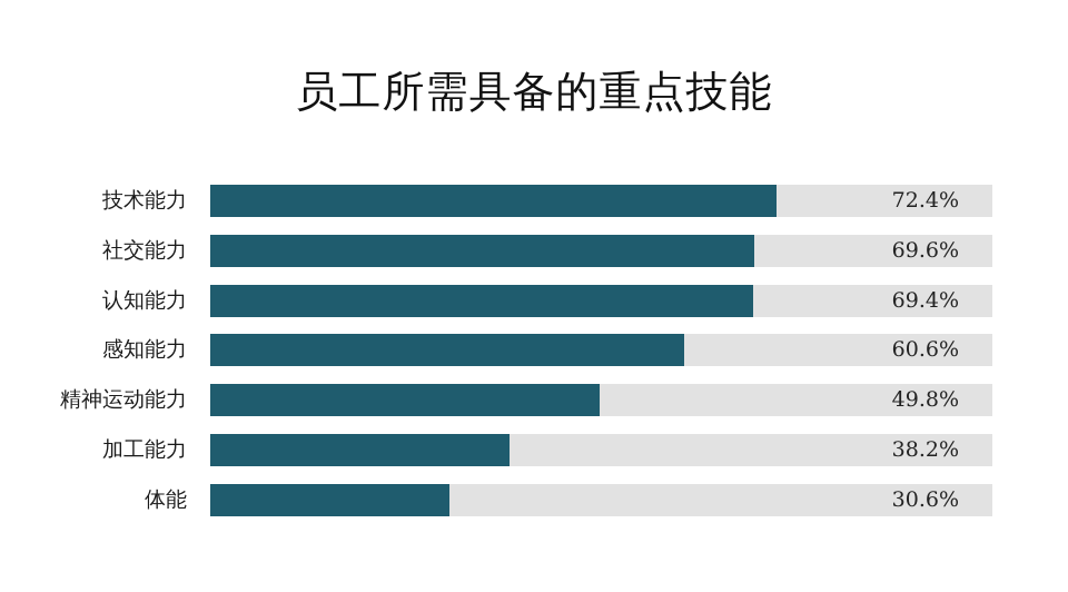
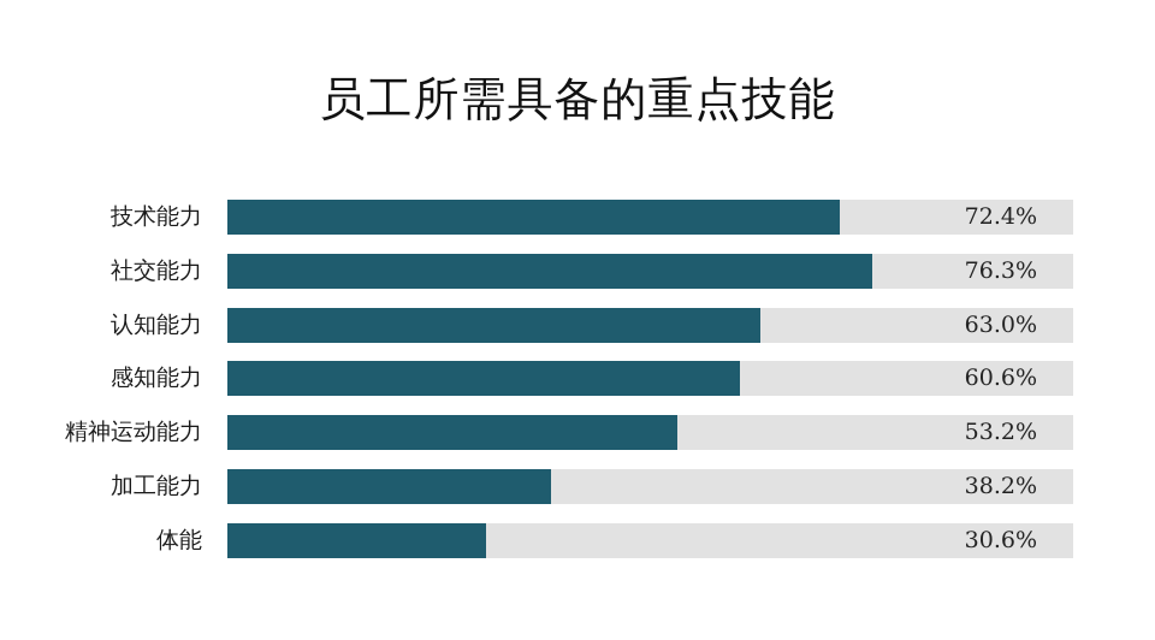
社交能力: 69.6% -> 76.3%
认知能力: 69.4% -> 63.0%
精神运动能力: 49.8% -> 53.2%
